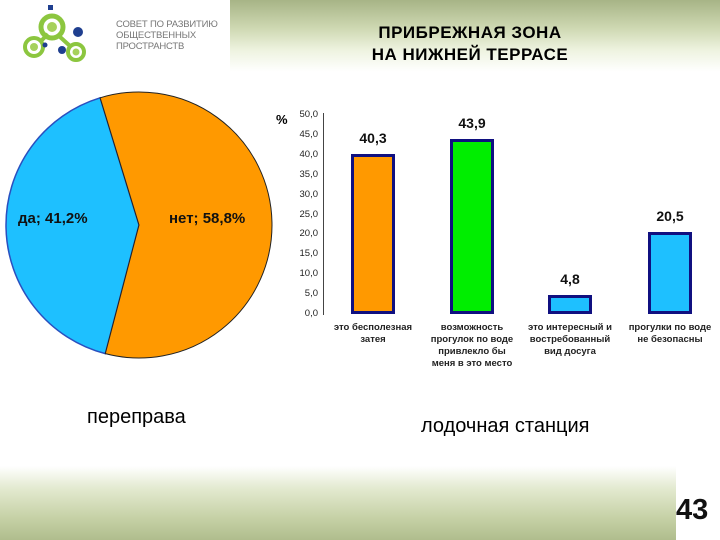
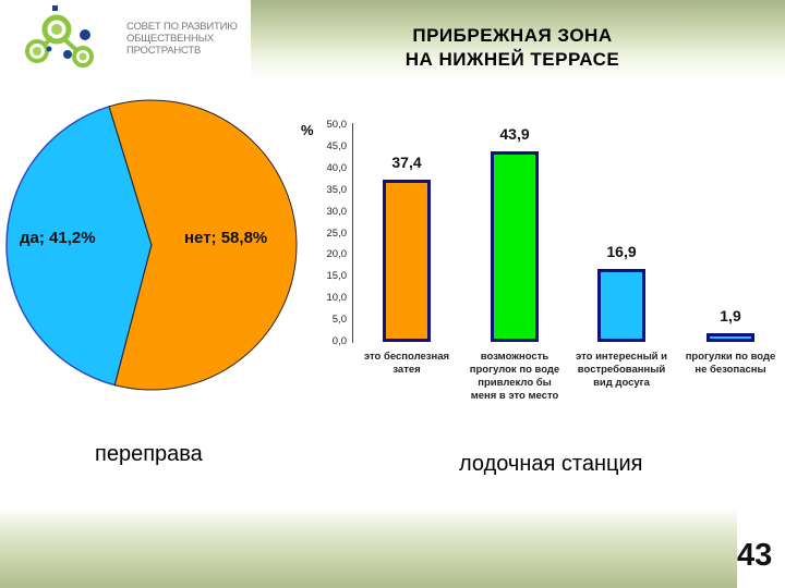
лодочная станция/это бесполезная затея: 40,3 -> 37,4
лодочная станция/это интересный и востребованный вид досуга: 4,8 -> 16,9
лодочная станция/прогулки по воде не безопасны: 20,5 -> 1,9
